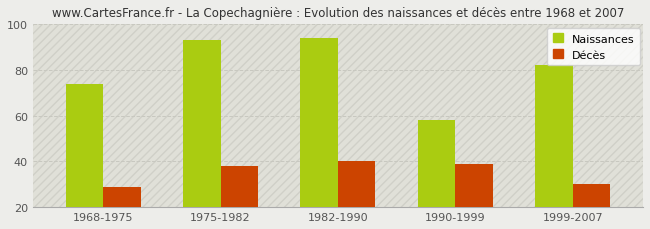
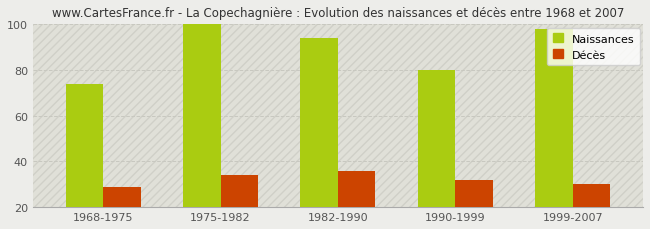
Naissances/1975-1982: 93 -> 100
Décès/1975-1982: 38 -> 34
Décès/1982-1990: 40 -> 36
Naissances/1990-1999: 58 -> 80
Décès/1990-1999: 39 -> 32
Naissances/1999-2007: 82 -> 98
